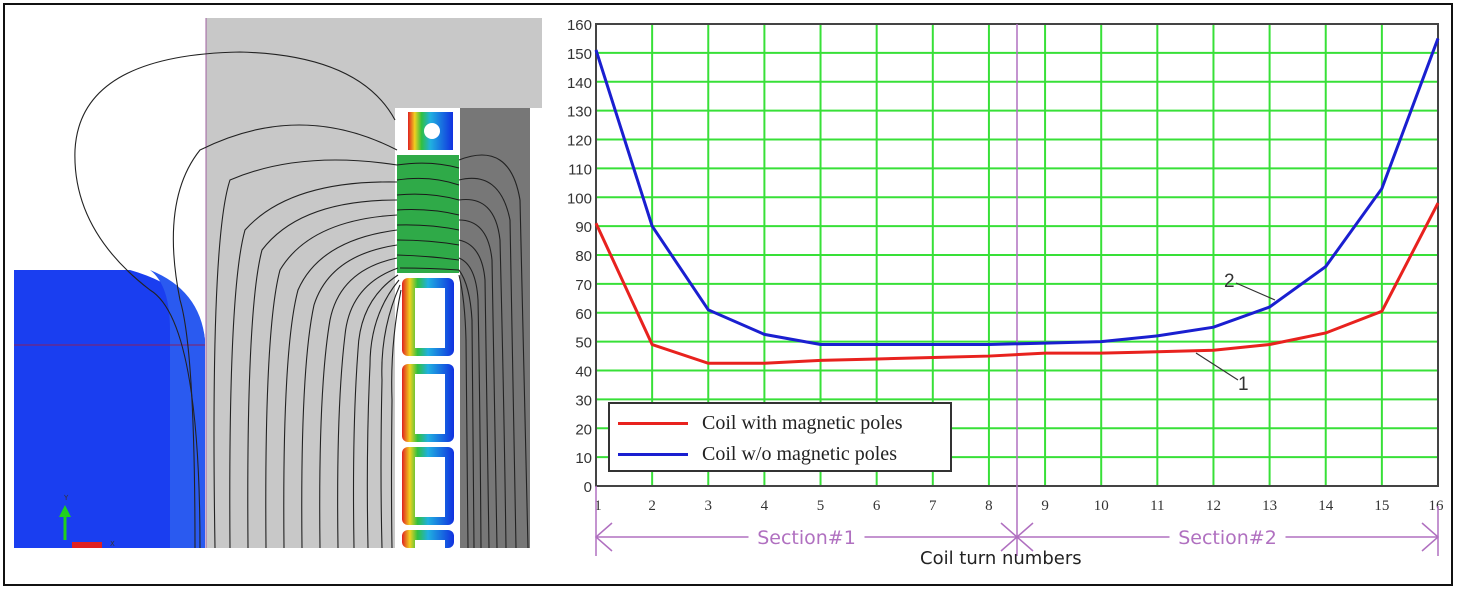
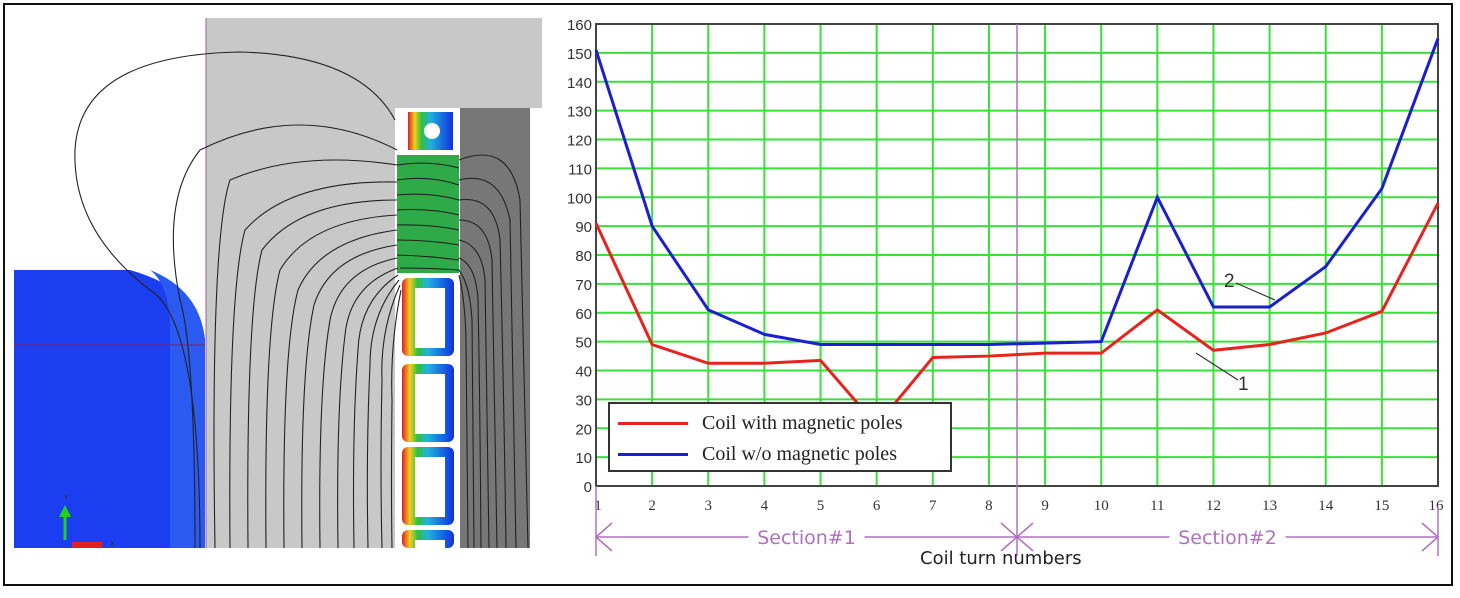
Coil with magnetic poles/6: 44 -> 21
Coil with magnetic poles/11: 46 -> 61
Coil w/o magnetic poles/11: 52 -> 100
Coil w/o magnetic poles/12: 55 -> 62
